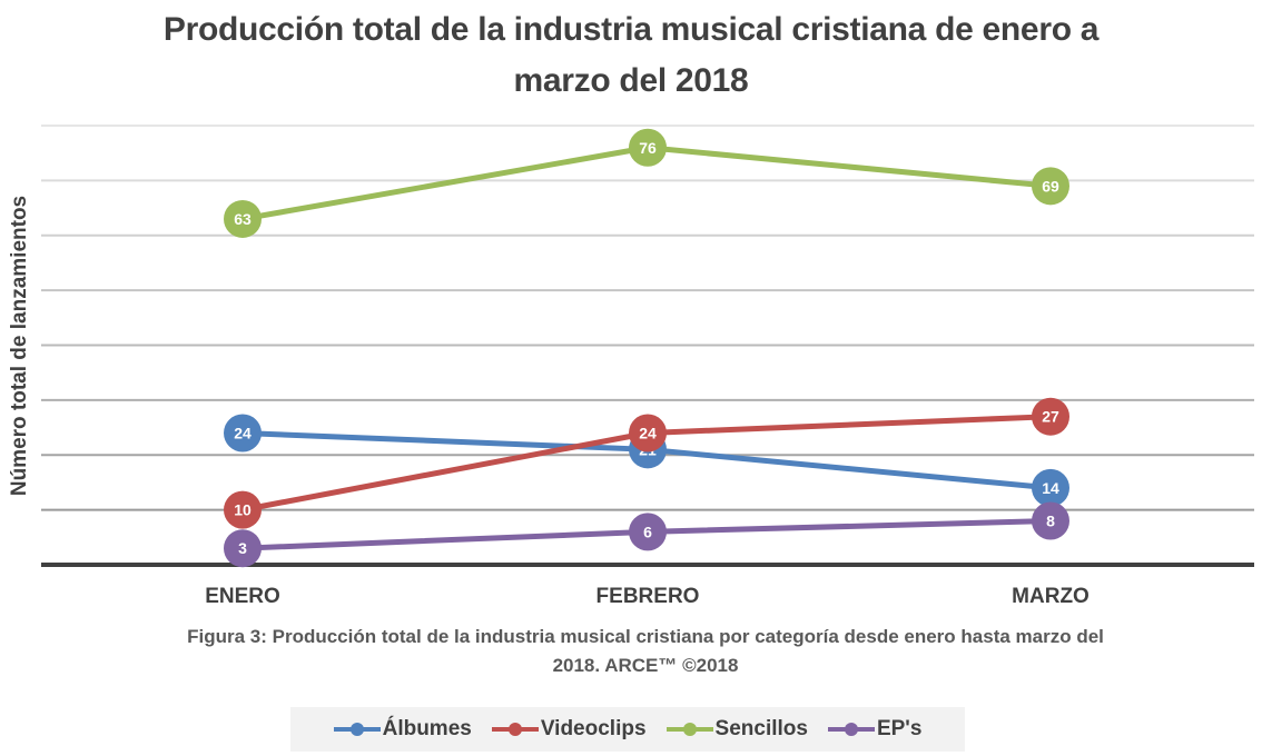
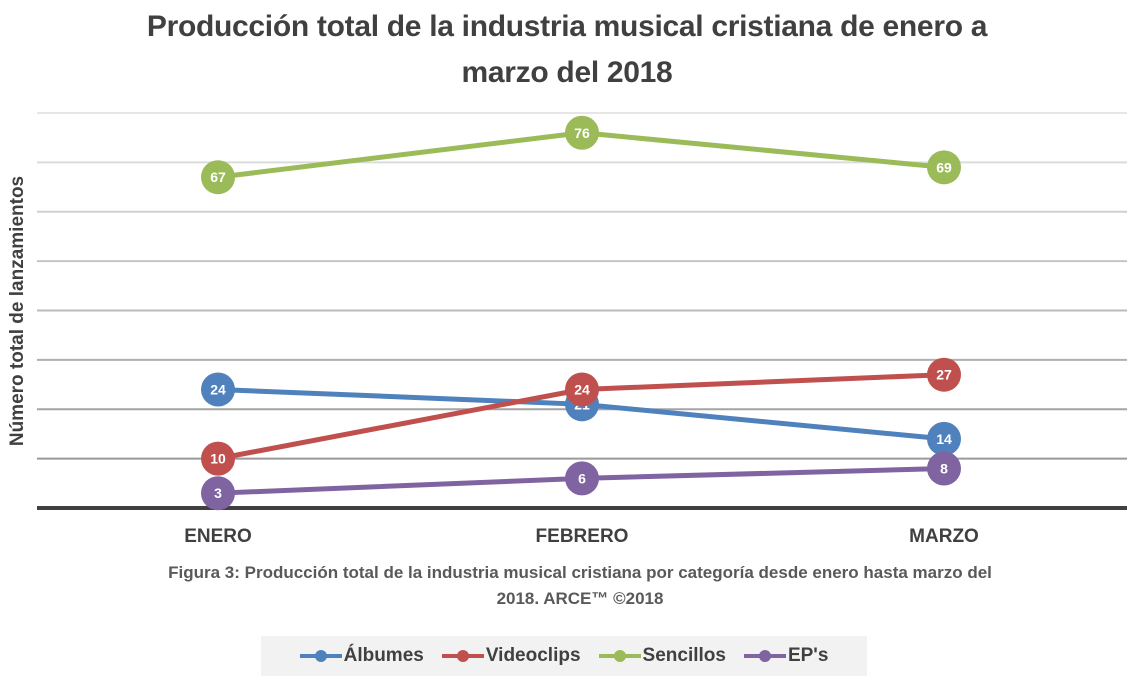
Sencillos/ENERO: 63 -> 67
